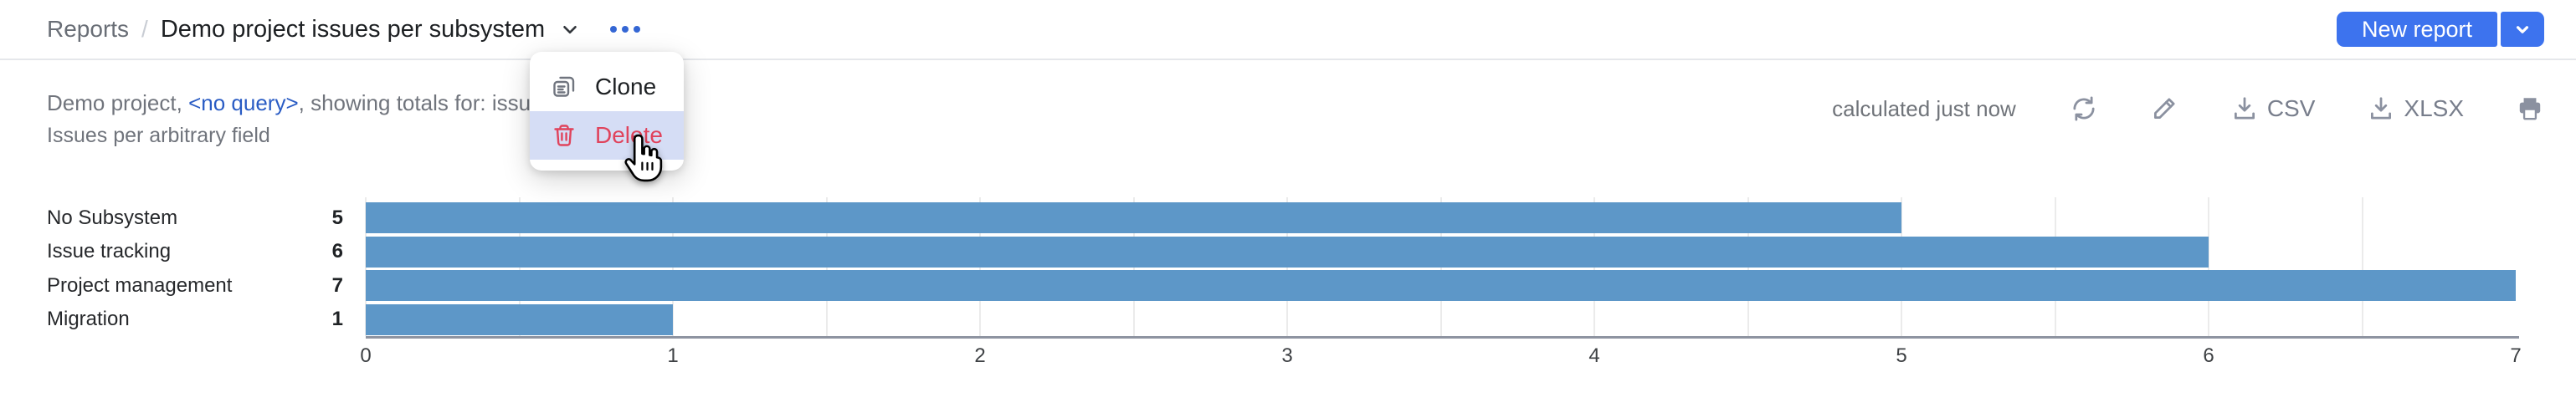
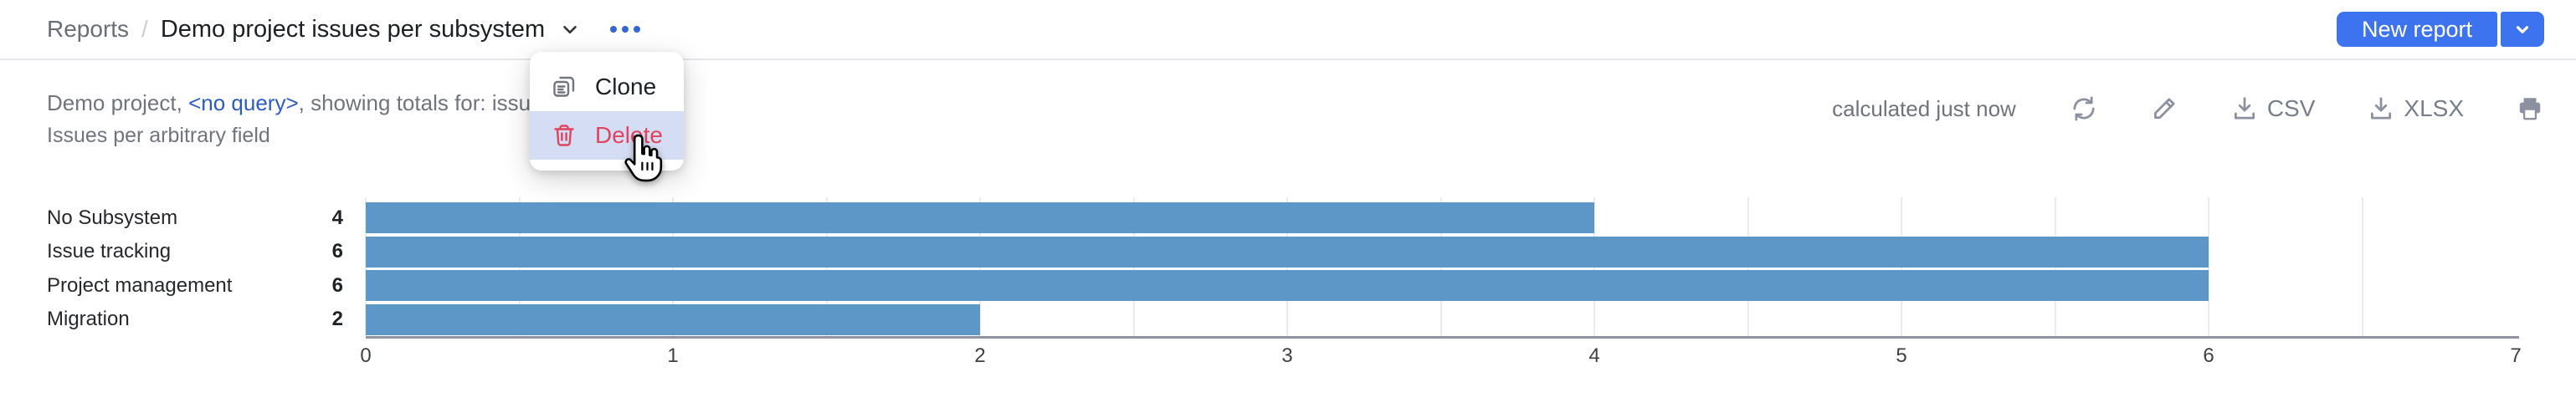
No Subsystem: 5 -> 4
Project management: 7 -> 6
Migration: 1 -> 2
